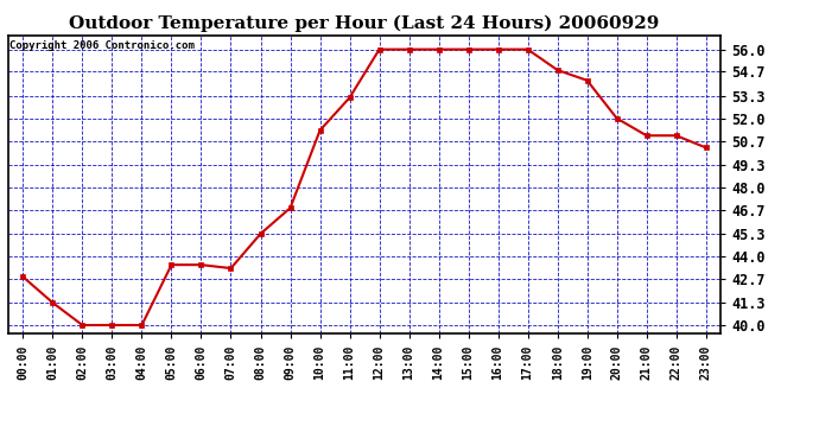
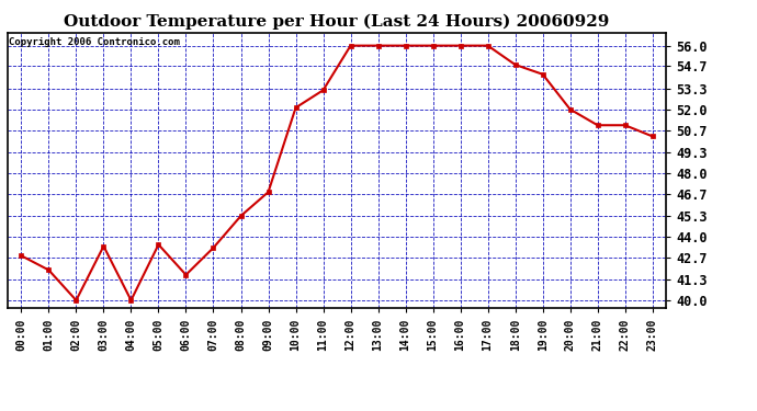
01:00: 41.3 -> 41.9
03:00: 40.0 -> 43.4
06:00: 43.5 -> 41.6
10:00: 51.3 -> 52.1
